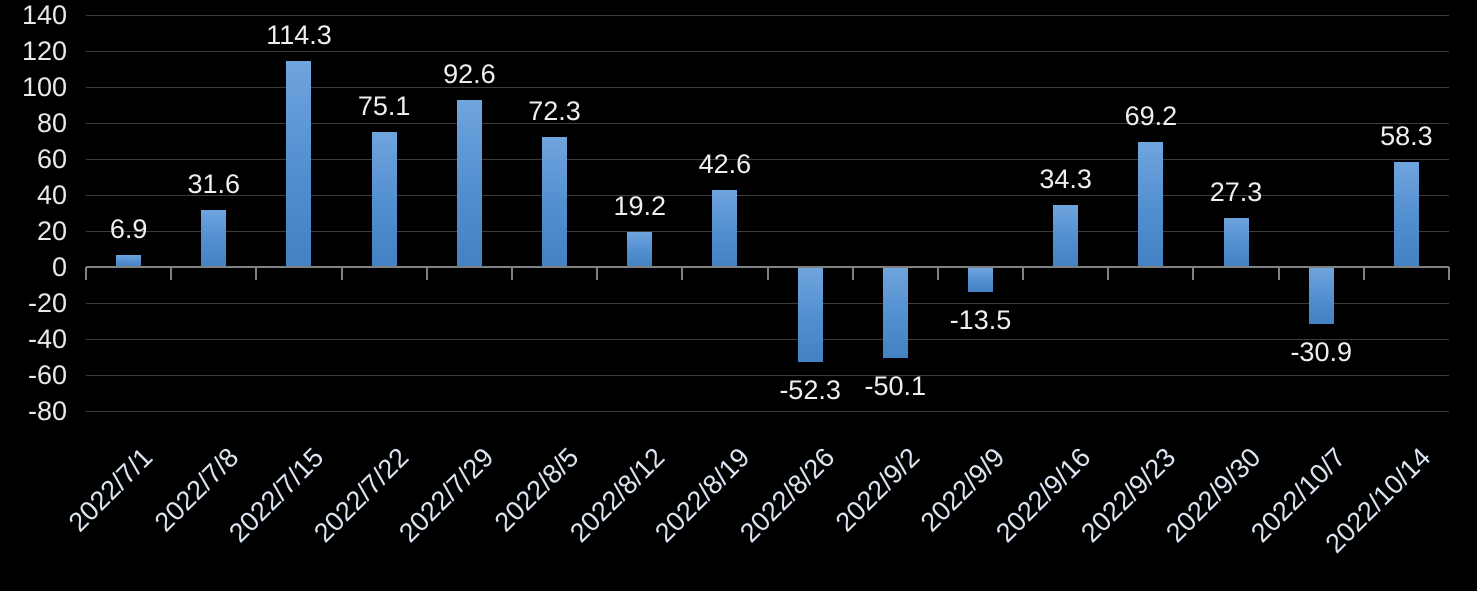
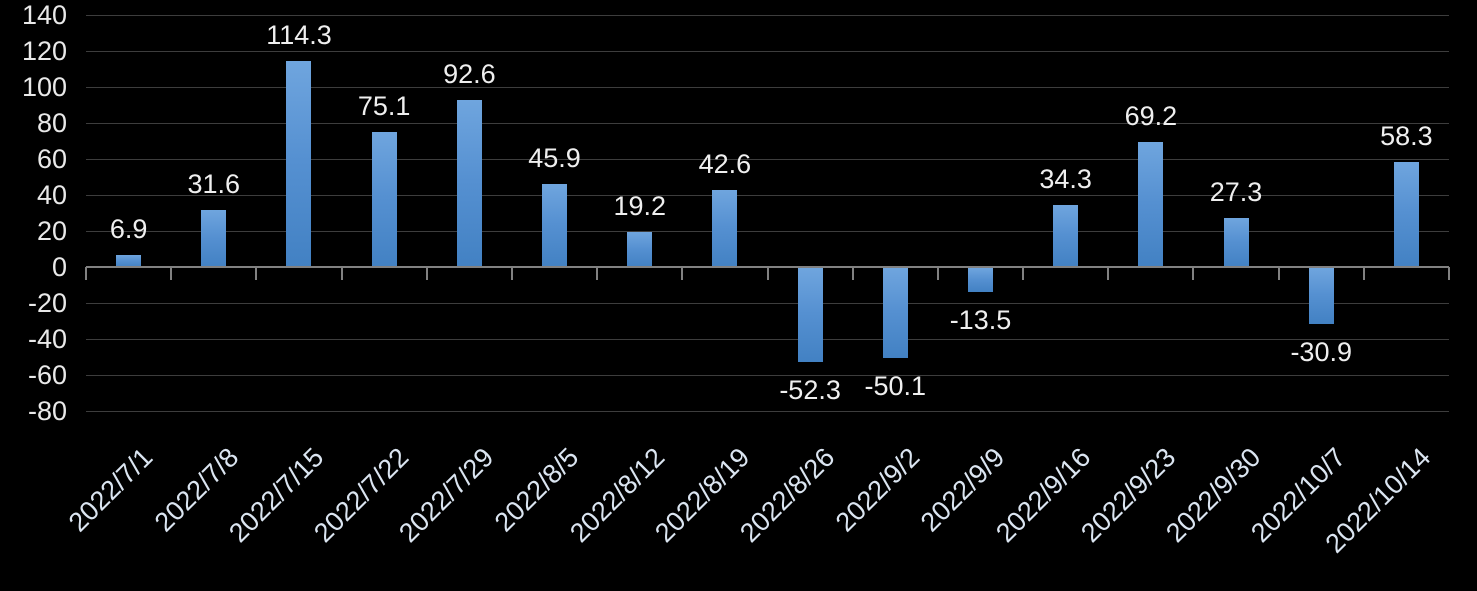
2022/8/5: 72.3 -> 45.9
